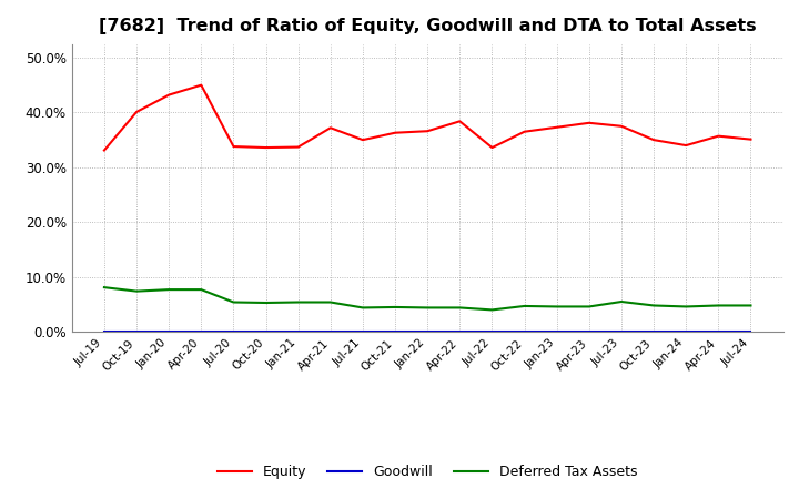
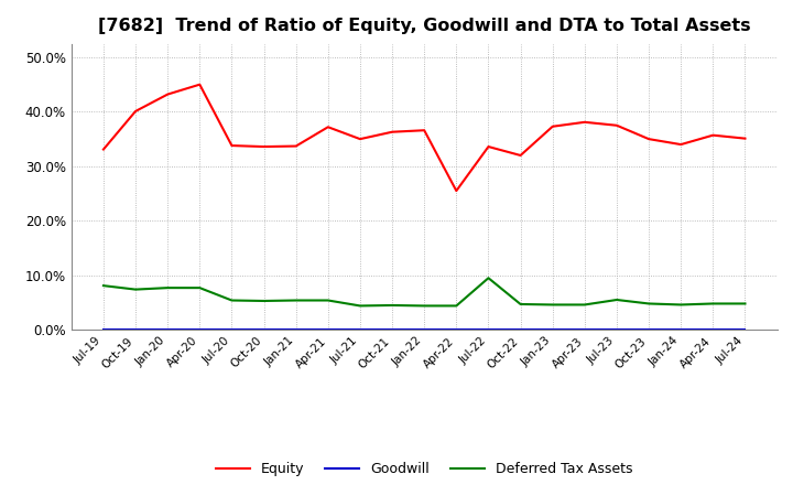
Equity/Apr-22: 38.4% -> 25.5%
Deferred Tax Assets/Jul-22: 4.0% -> 9.5%
Equity/Oct-22: 36.5% -> 32.0%
